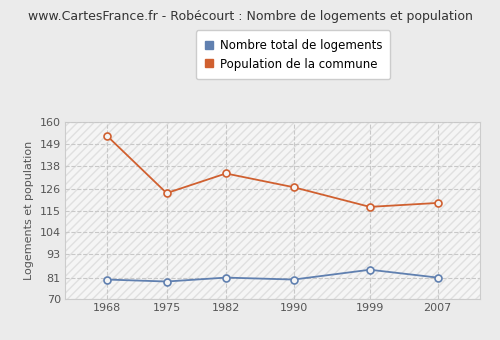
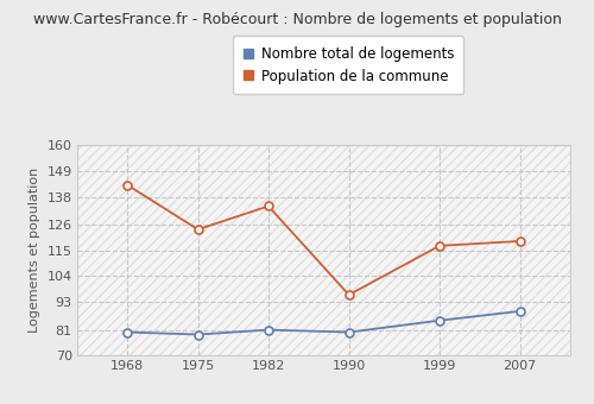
Population de la commune/1968: 153 -> 143
Population de la commune/1990: 127 -> 96
Nombre total de logements/2007: 81 -> 89
